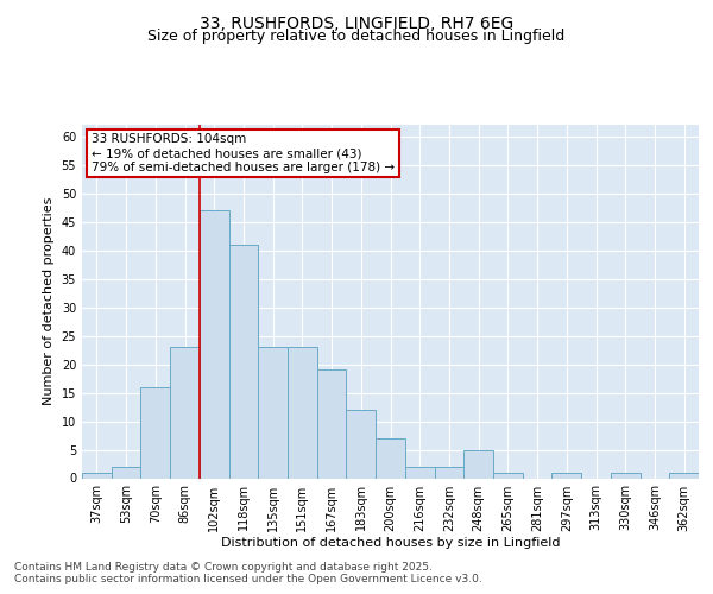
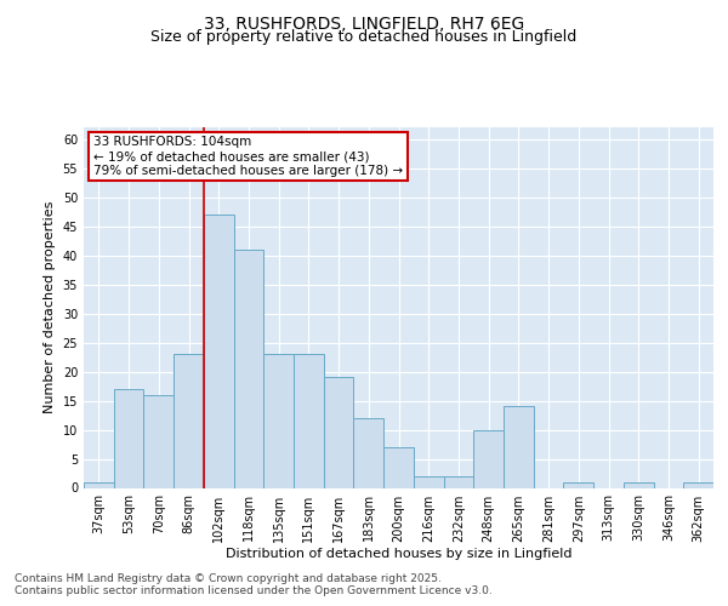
53sqm: 2 -> 17
248sqm: 5 -> 10
265sqm: 1 -> 14
